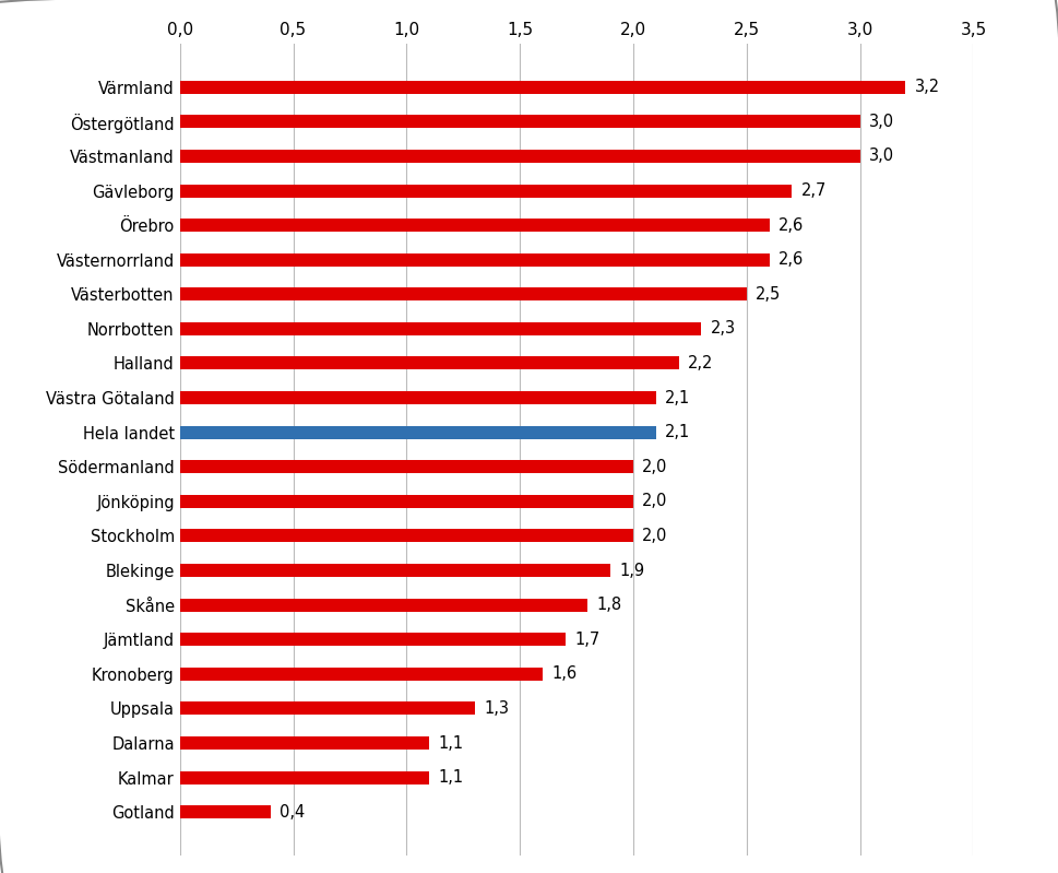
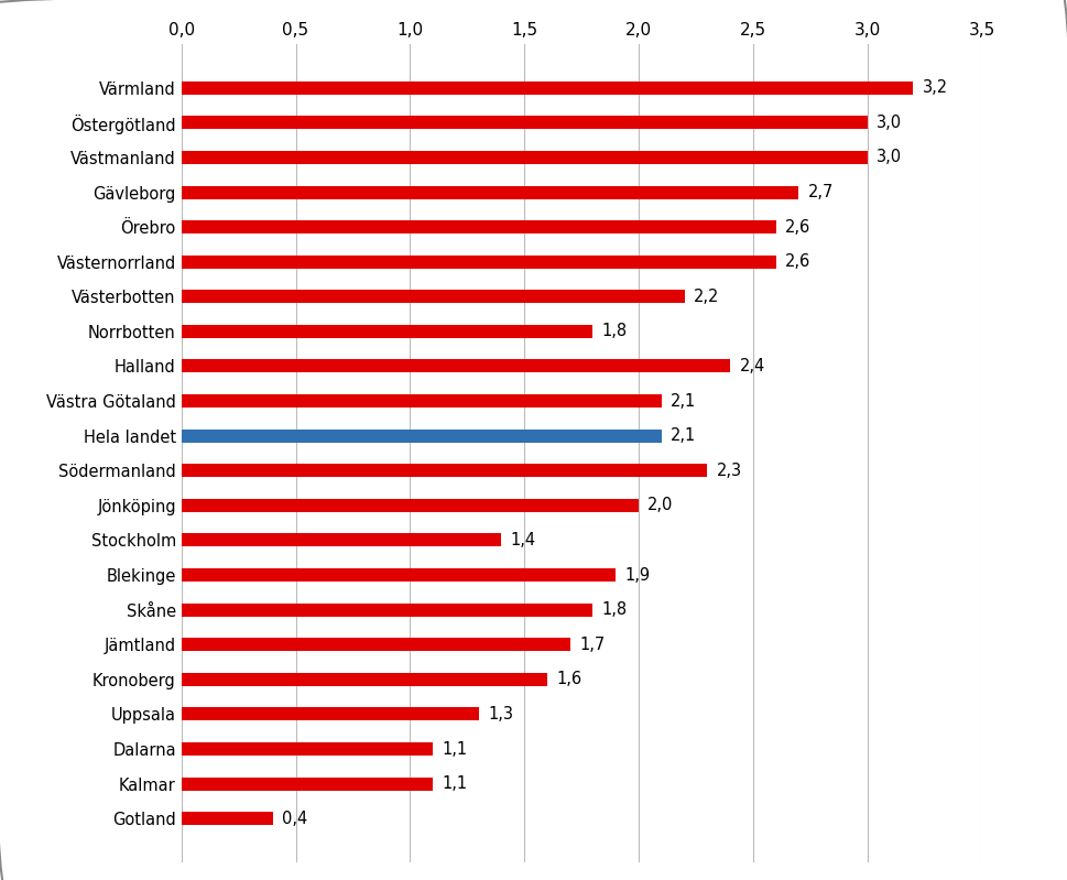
Västerbotten: 2,5 -> 2,2
Norrbotten: 2,3 -> 1,8
Halland: 2,2 -> 2,4
Södermanland: 2,0 -> 2,3
Stockholm: 2,0 -> 1,4
